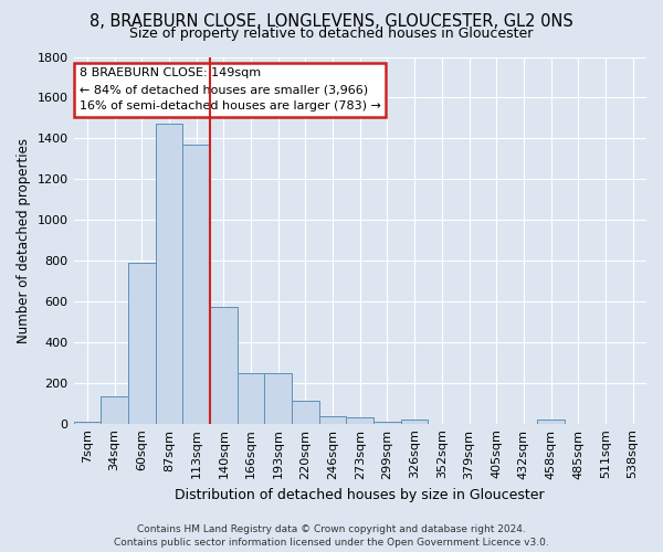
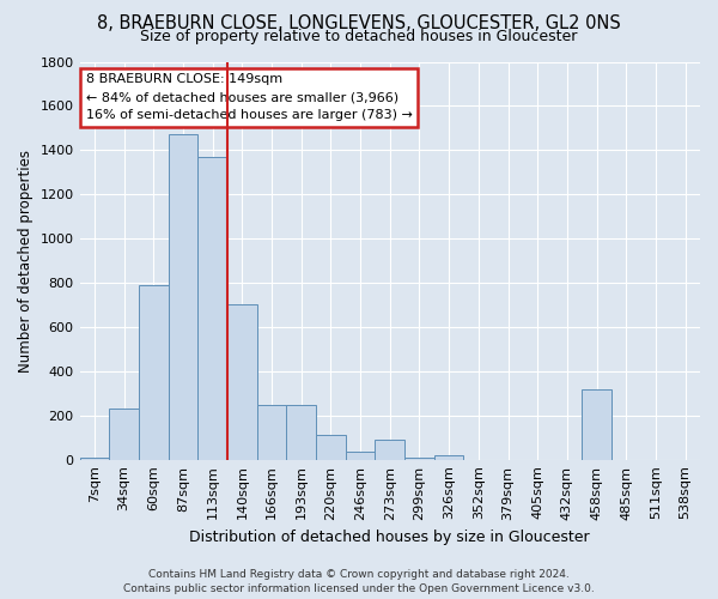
34sqm: 140 -> 230
140sqm: 580 -> 700
273sqm: 30 -> 90
458sqm: 20 -> 320
